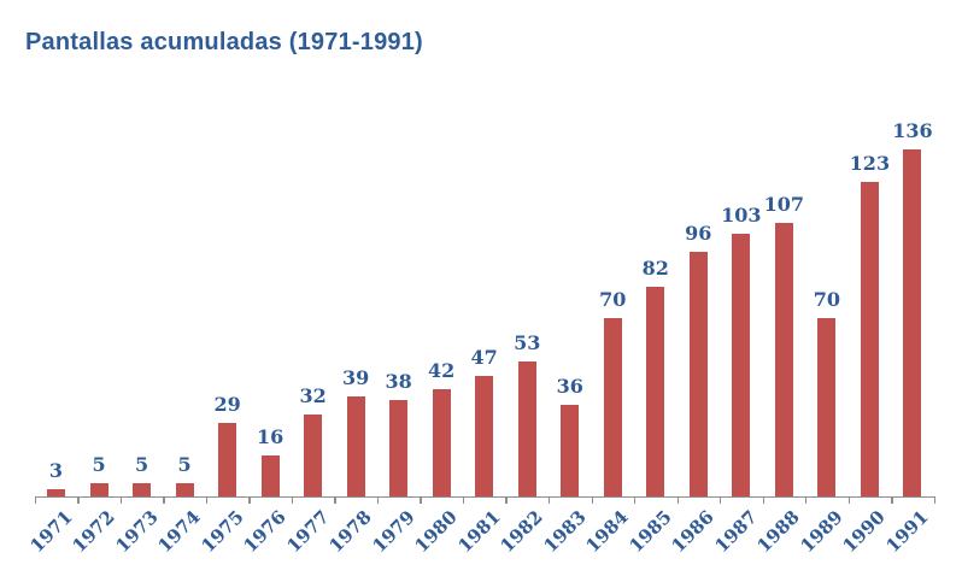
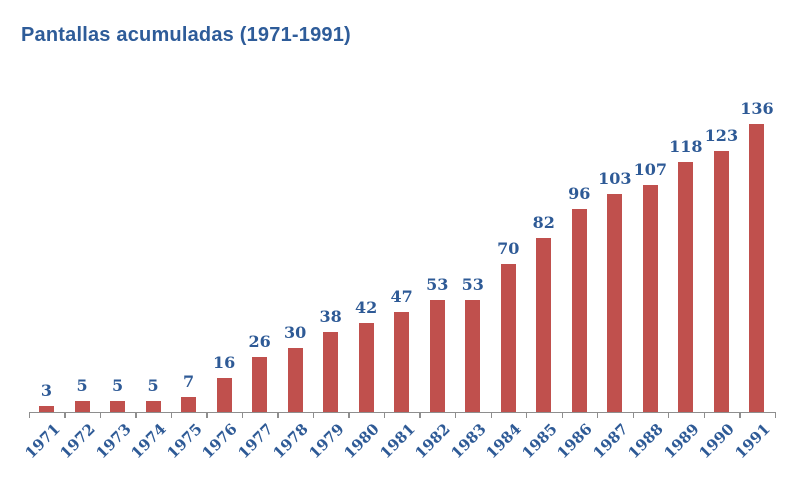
1975: 29 -> 7
1977: 32 -> 26
1978: 39 -> 30
1983: 36 -> 53
1989: 70 -> 118
